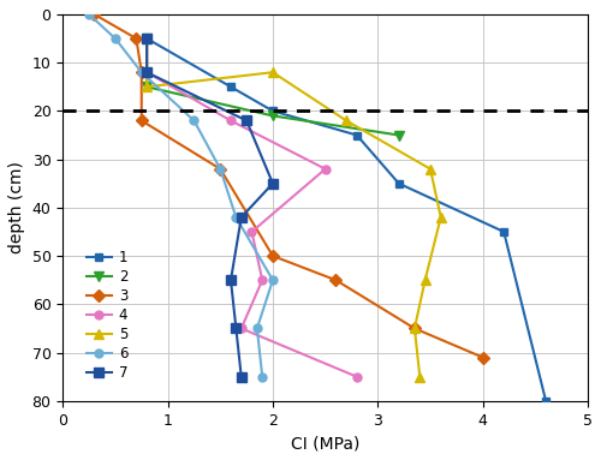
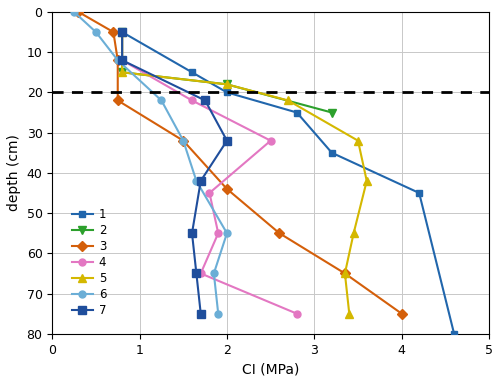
2/2: 21 -> 18
3/2: 50 -> 44
5/2: 12 -> 18
7/2: 35 -> 32
3/4: 71 -> 75
